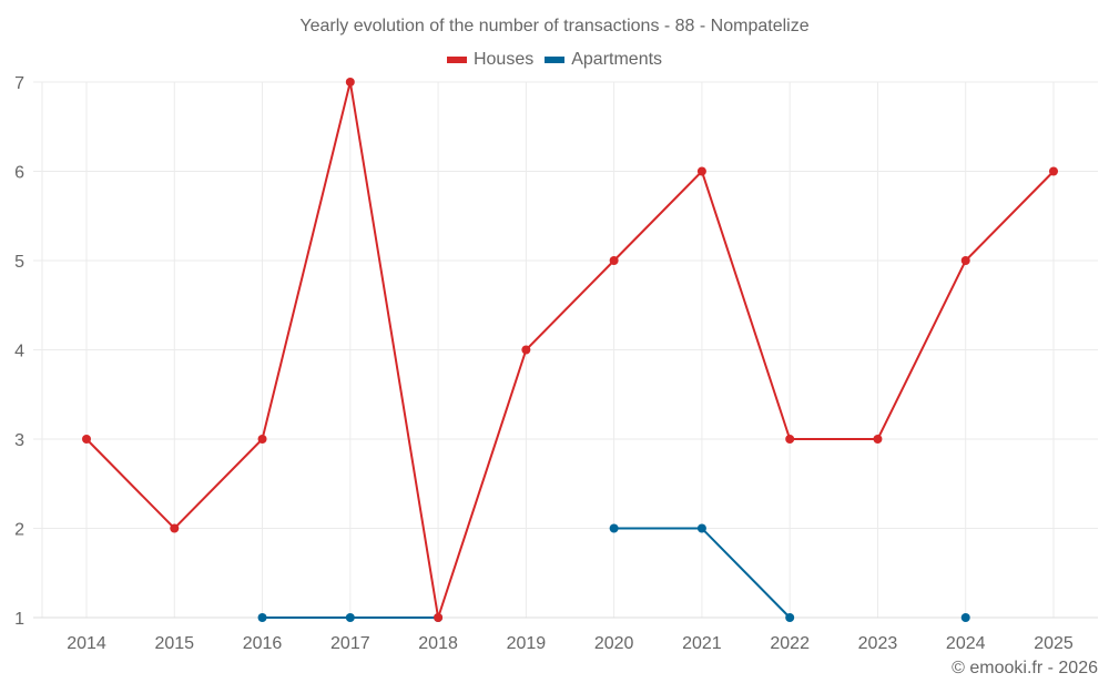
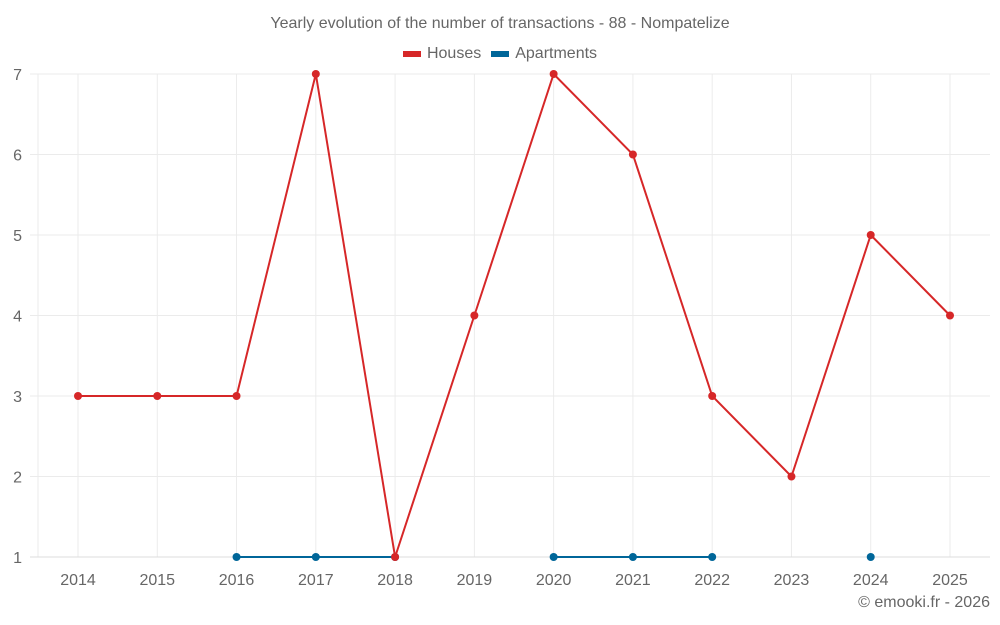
Houses/2015: 2 -> 3
Houses/2020: 5 -> 7
Apartments/2020: 2 -> 1
Apartments/2021: 2 -> 1
Houses/2023: 3 -> 2
Houses/2025: 6 -> 4
